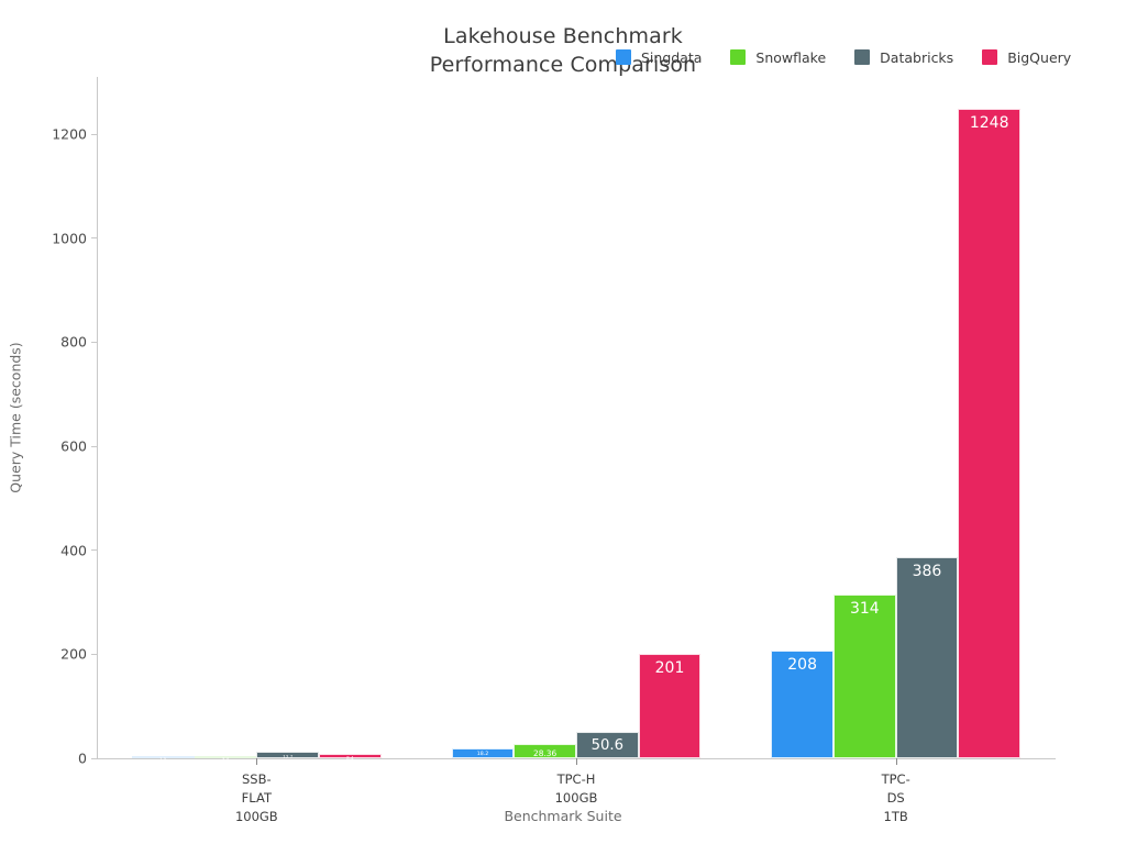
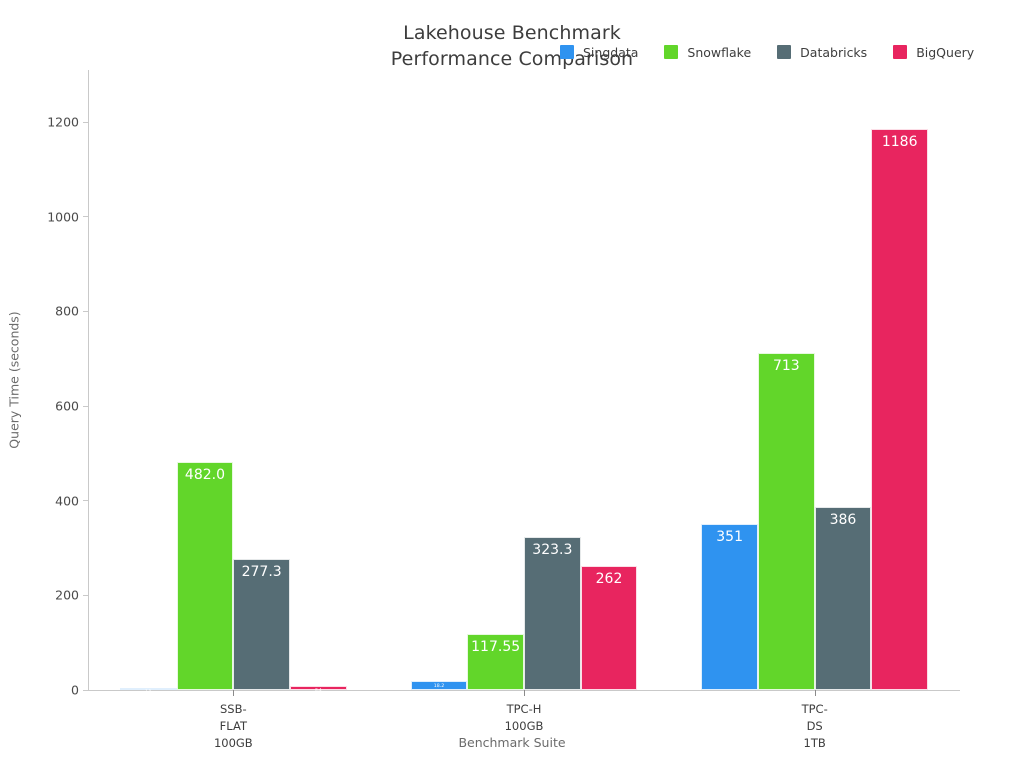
Snowflake/SSB-FLAT 100GB: 3.4 -> 482.0
Databricks/SSB-FLAT 100GB: 12.7 -> 277.3
Snowflake/TPC-H 100GB: 28.36 -> 117.55
Databricks/TPC-H 100GB: 50.6 -> 323.3
BigQuery/TPC-H 100GB: 201 -> 262
Singdata/TPC-DS 1TB: 208 -> 351
Snowflake/TPC-DS 1TB: 314 -> 713
BigQuery/TPC-DS 1TB: 1248 -> 1186
